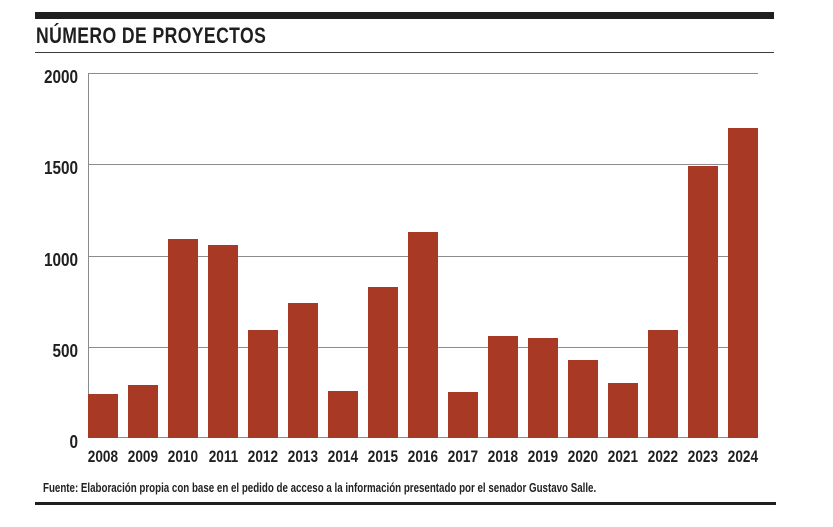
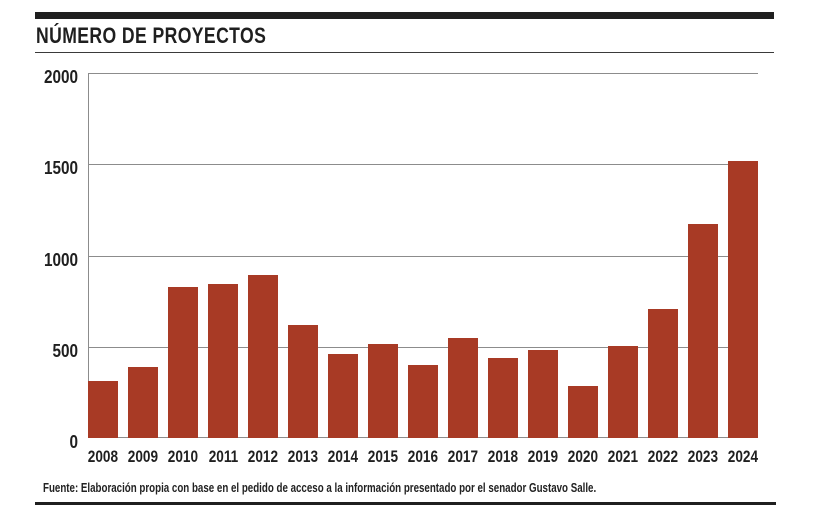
2008: 240 -> 310
2009: 290 -> 390
2010: 1090 -> 830
2011: 1060 -> 840
2012: 590 -> 900
2013: 740 -> 620
2014: 260 -> 460
2015: 830 -> 520
2016: 1130 -> 400
2017: 250 -> 550
2018: 560 -> 440
2019: 550 -> 480
2020: 430 -> 280
2021: 300 -> 500
2022: 590 -> 700
2023: 1490 -> 1180
2024: 1700 -> 1520
